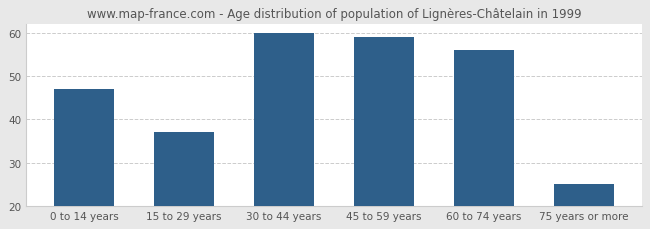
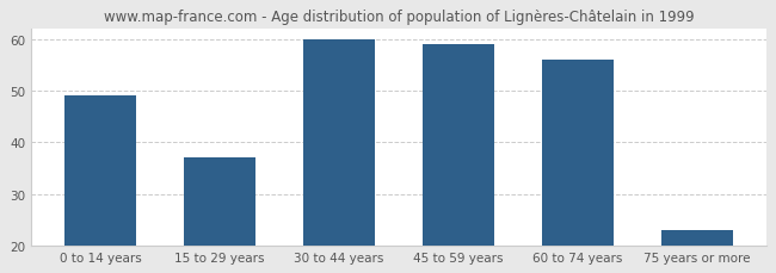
0 to 14 years: 47 -> 49
75 years or more: 25 -> 23
